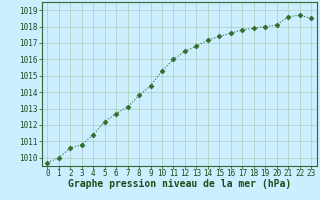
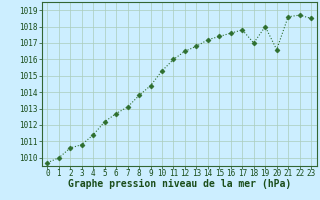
18: 1017.9 -> 1017.0
20: 1018.1 -> 1016.6
